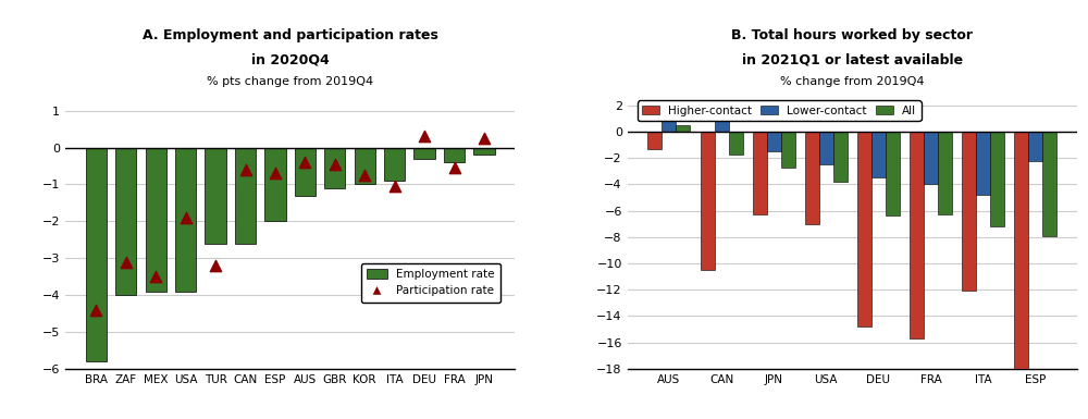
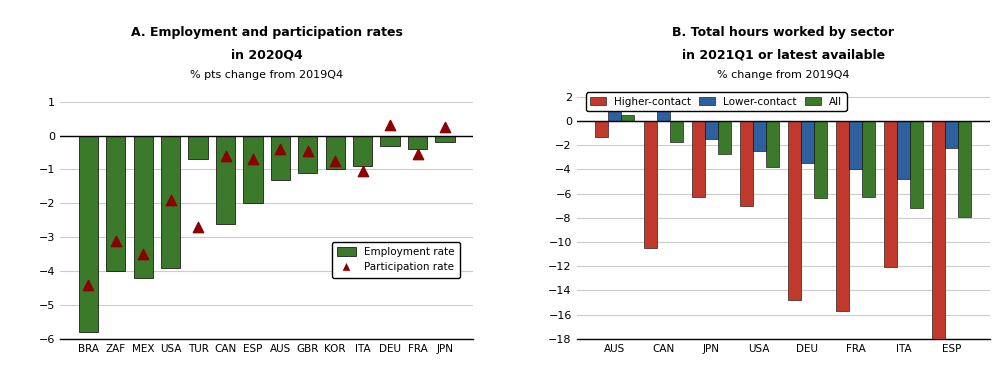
Employment rate/MEX: -3.9 -> -4.2
Employment rate/TUR: -2.6 -> -0.7
Participation rate/TUR: -3.20 -> -2.70
